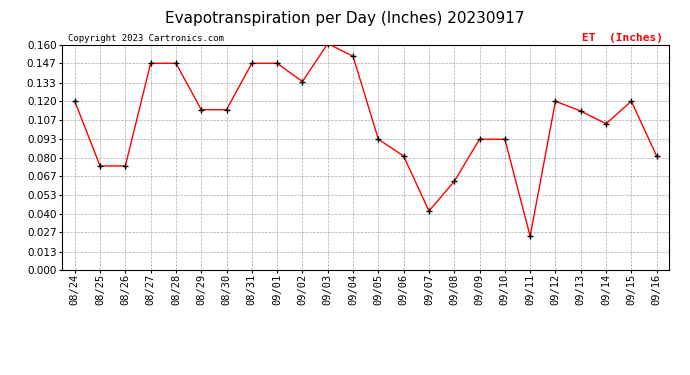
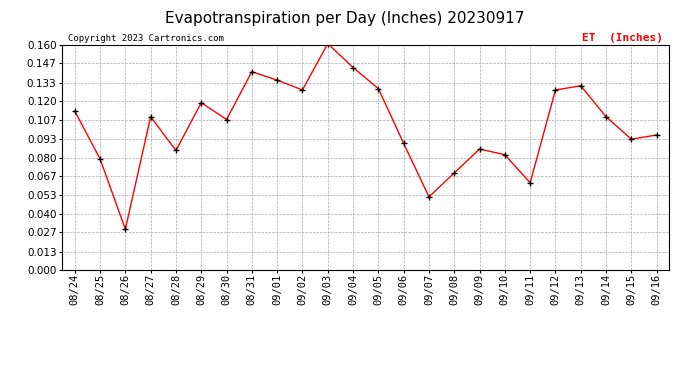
08/24: 0.120 -> 0.113
08/25: 0.074 -> 0.079
08/26: 0.074 -> 0.029
08/27: 0.147 -> 0.109
08/28: 0.147 -> 0.085
08/29: 0.114 -> 0.119
08/30: 0.114 -> 0.107
08/31: 0.147 -> 0.141
09/01: 0.147 -> 0.135
09/02: 0.134 -> 0.128
09/04: 0.152 -> 0.144
09/05: 0.093 -> 0.129
09/06: 0.081 -> 0.090
09/07: 0.042 -> 0.052
09/08: 0.063 -> 0.069
09/09: 0.093 -> 0.086
09/10: 0.093 -> 0.082
09/11: 0.024 -> 0.062
09/12: 0.120 -> 0.128
09/13: 0.113 -> 0.131
09/14: 0.104 -> 0.109
09/15: 0.120 -> 0.093
09/16: 0.081 -> 0.096
